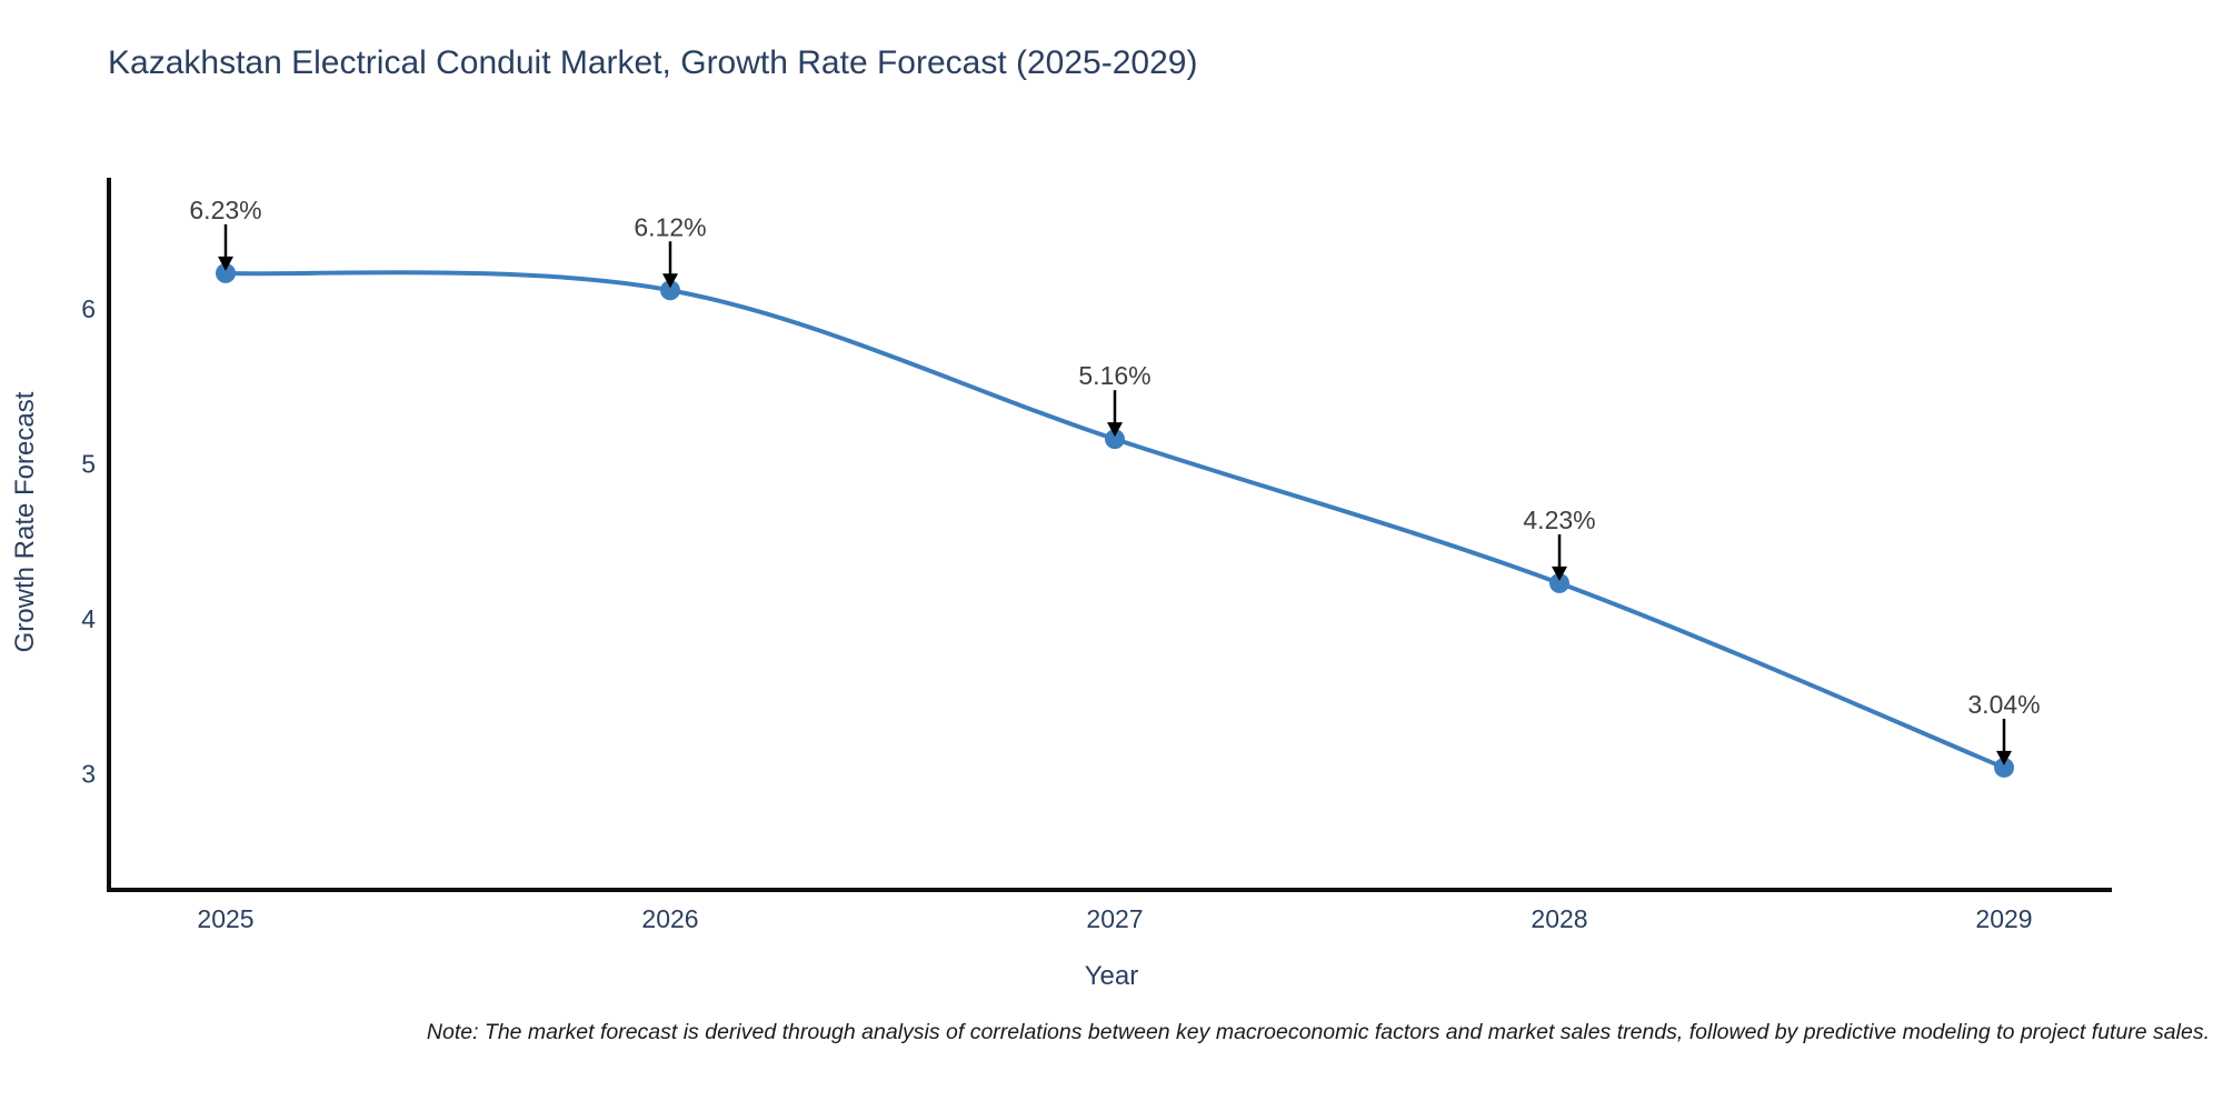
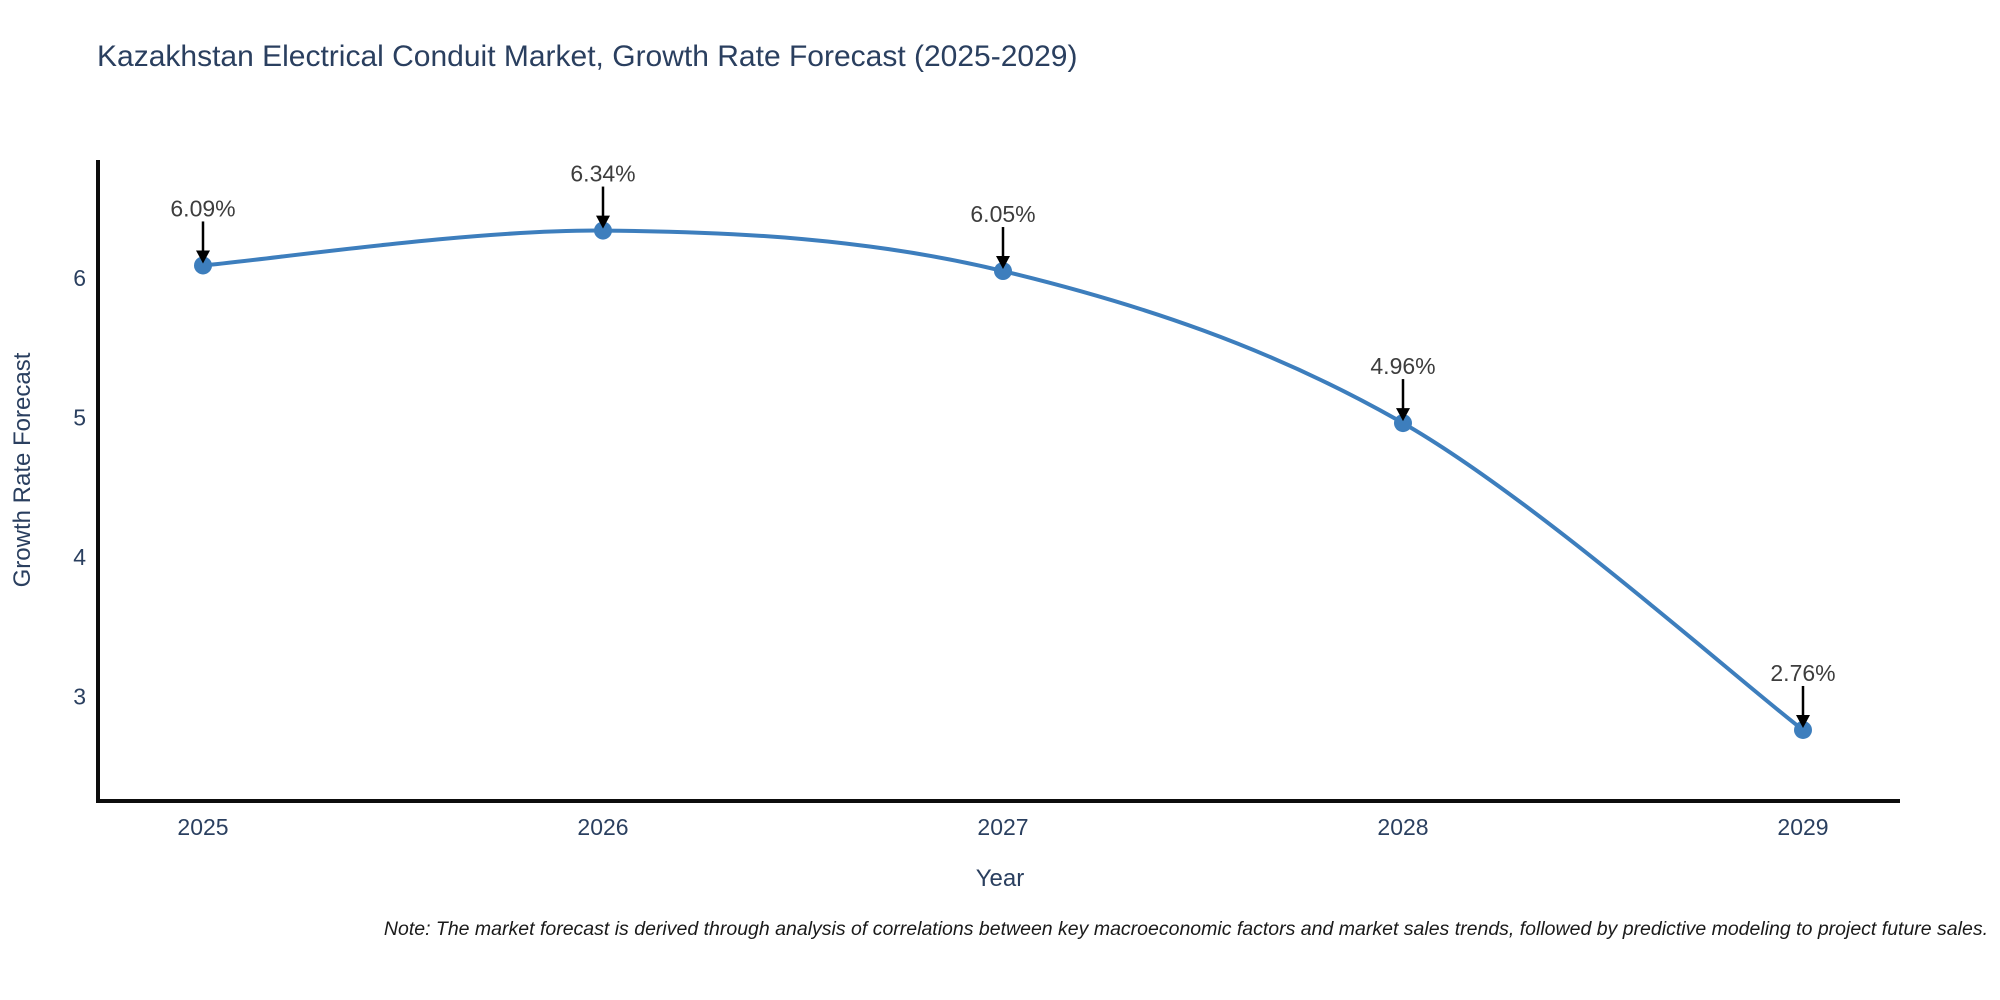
2025: 6.23% -> 6.09%
2026: 6.12% -> 6.34%
2027: 5.16% -> 6.05%
2028: 4.23% -> 4.96%
2029: 3.04% -> 2.76%
